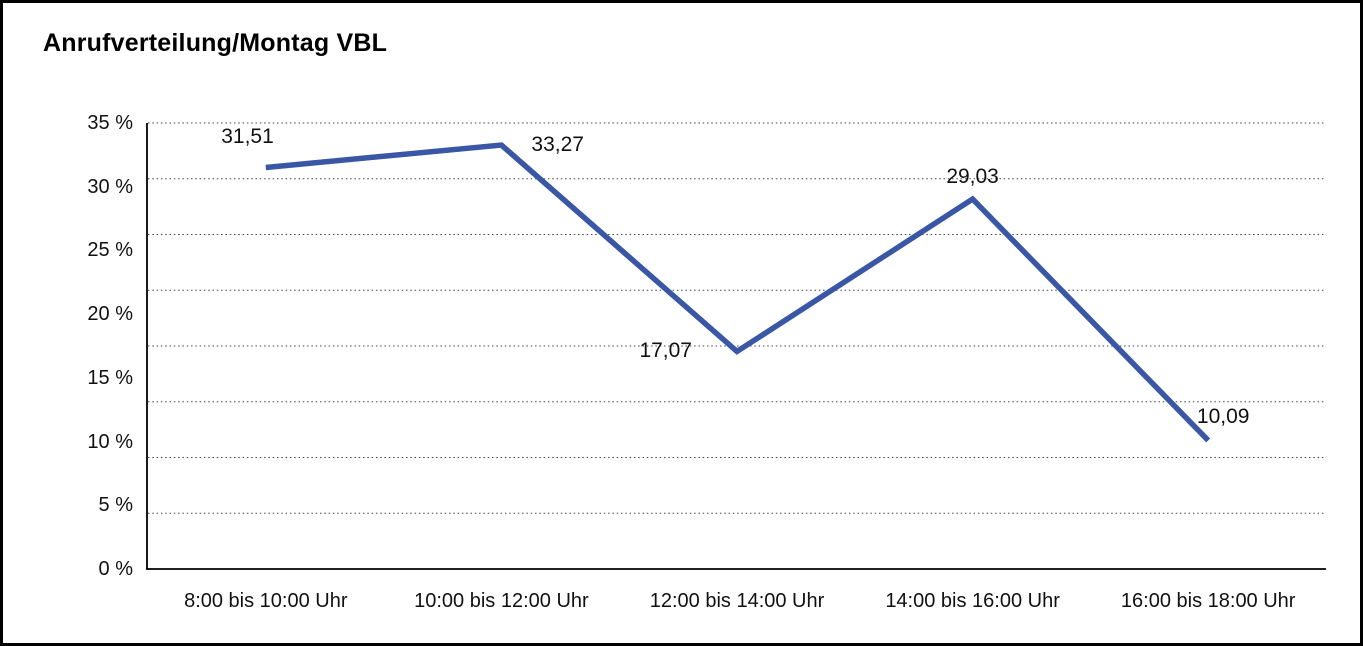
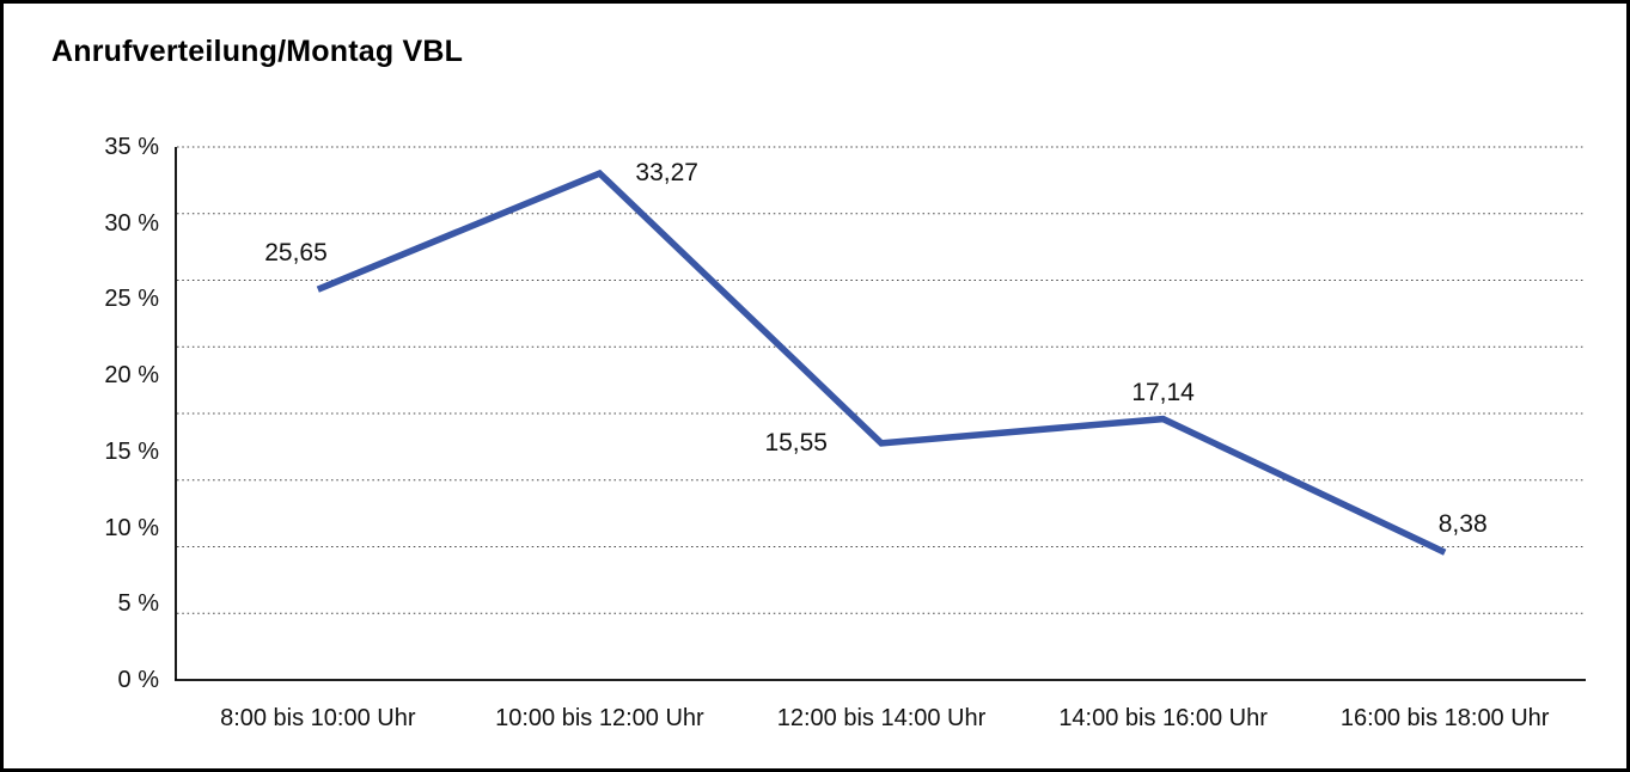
8:00 bis 10:00 Uhr: 31,51 -> 25,65
12:00 bis 14:00 Uhr: 17,07 -> 15,55
14:00 bis 16:00 Uhr: 29,03 -> 17,14
16:00 bis 18:00 Uhr: 10,09 -> 8,38
